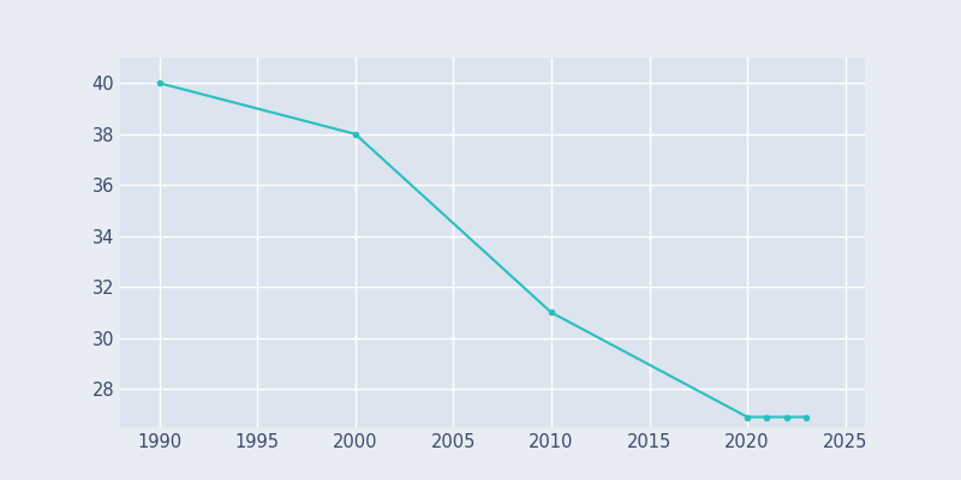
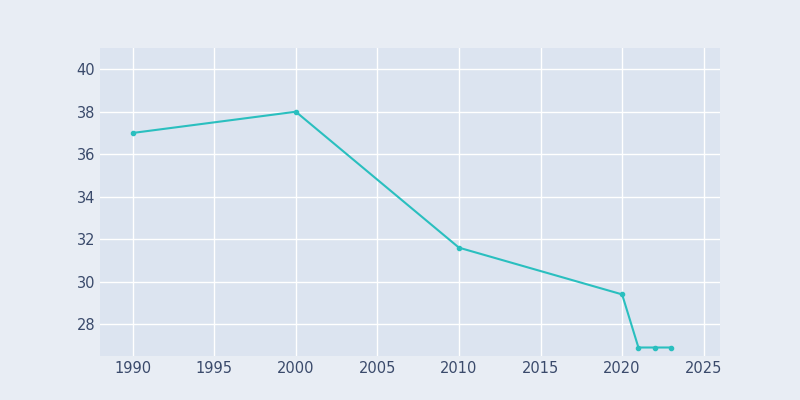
1990: 40.0 -> 37.0
2010: 31.0 -> 31.6
2020: 26.9 -> 29.4
